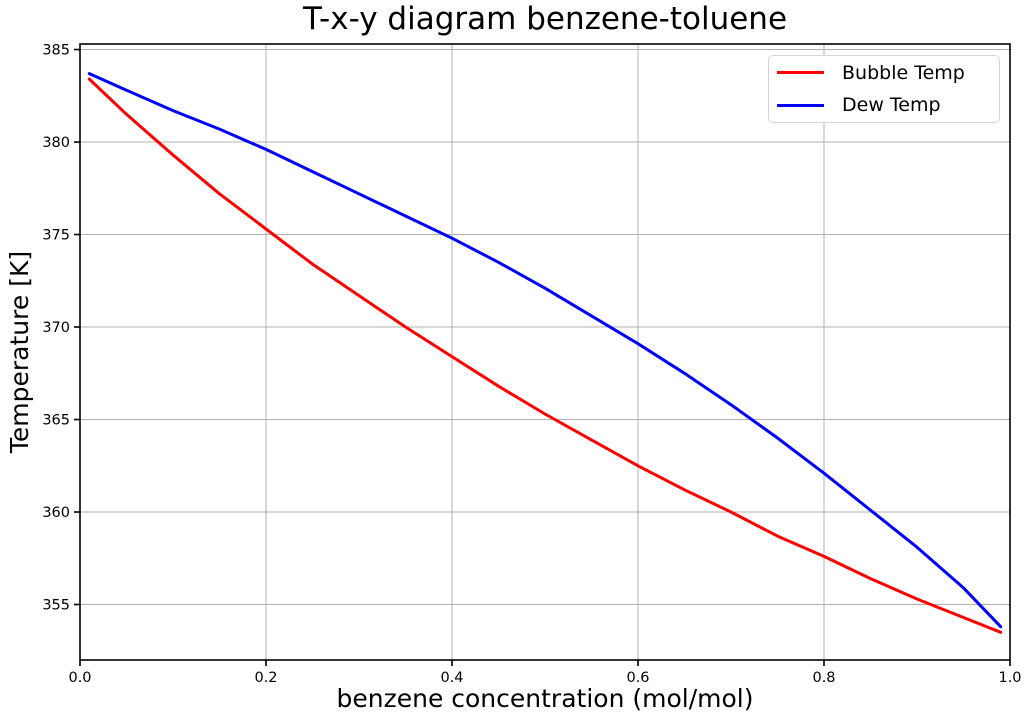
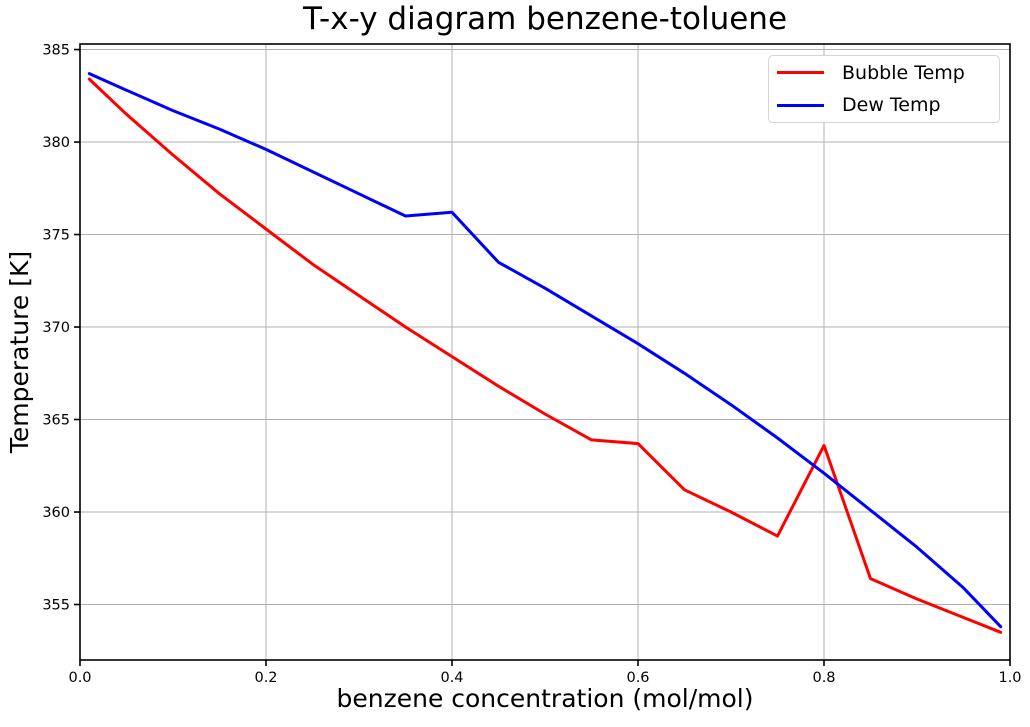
Dew Temp/0.4: 374.8 -> 376.2
Bubble Temp/0.6: 362.5 -> 363.7
Bubble Temp/0.8: 357.6 -> 363.6
